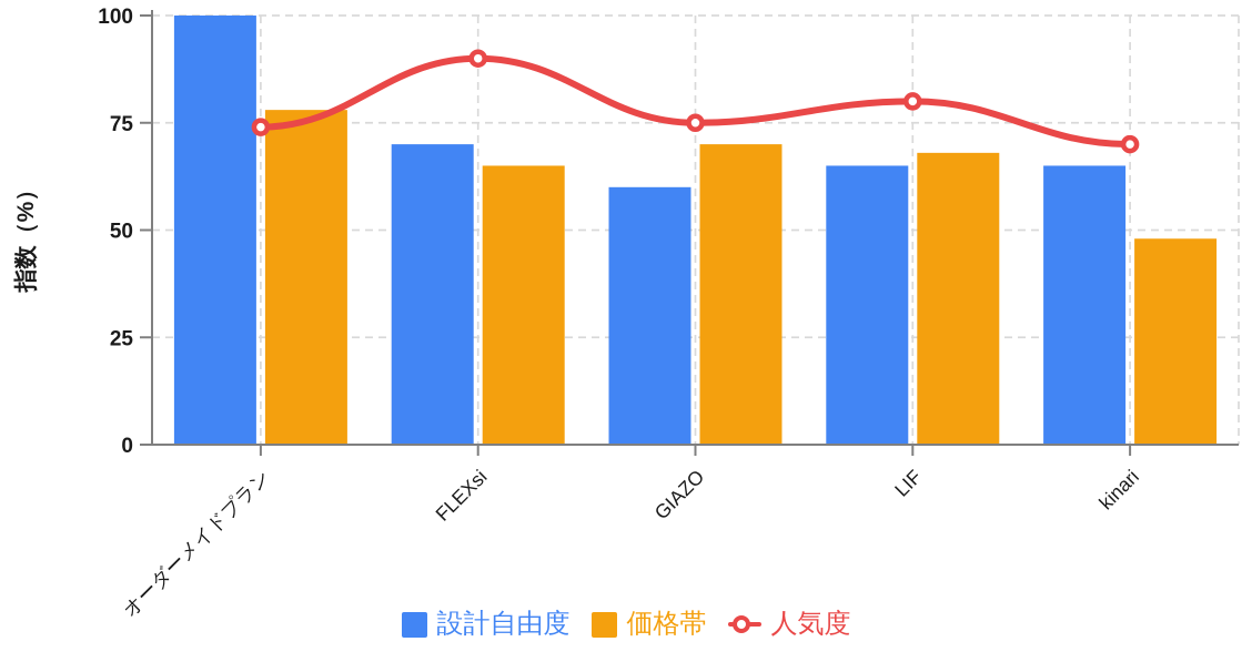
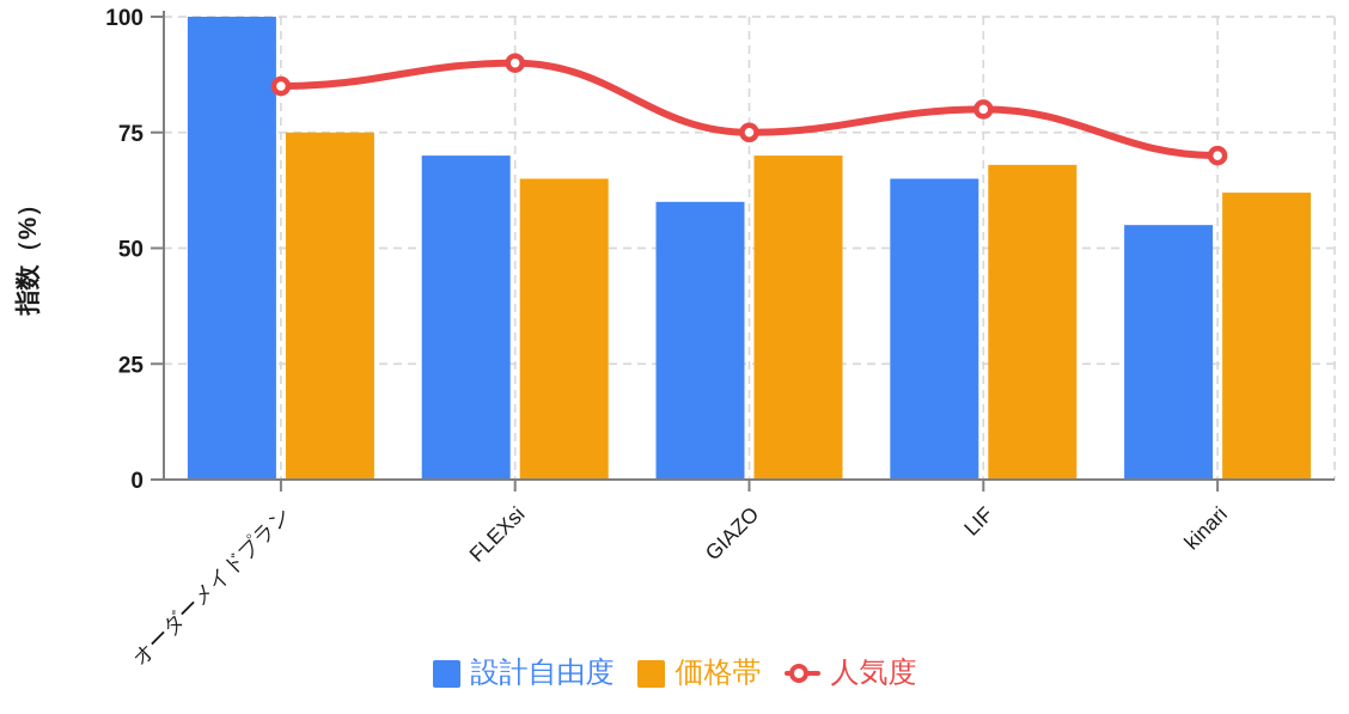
価格帯/オーダーメイドプラン: 78 -> 75
人気度/オーダーメイドプラン: 74 -> 85
設計自由度/kinari: 65 -> 55
価格帯/kinari: 48 -> 62
